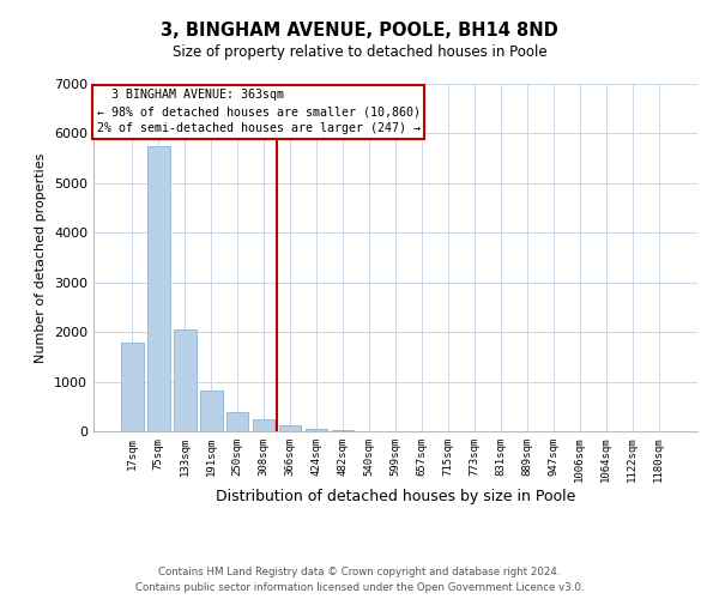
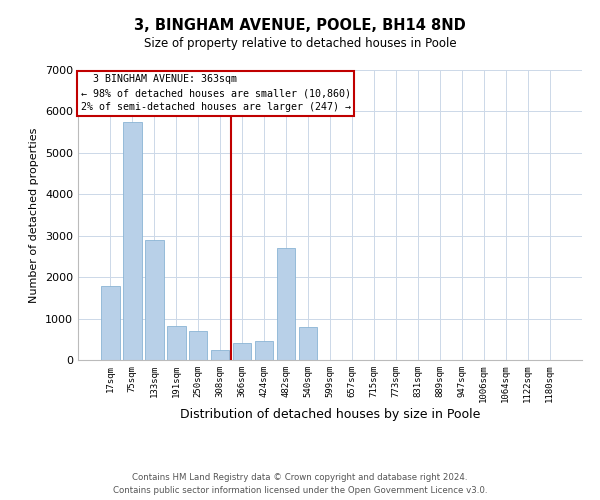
133sqm: 2050 -> 2900
250sqm: 380 -> 700
366sqm: 110 -> 400
424sqm: 60 -> 450
482sqm: 20 -> 2700
540sqm: 10 -> 800
